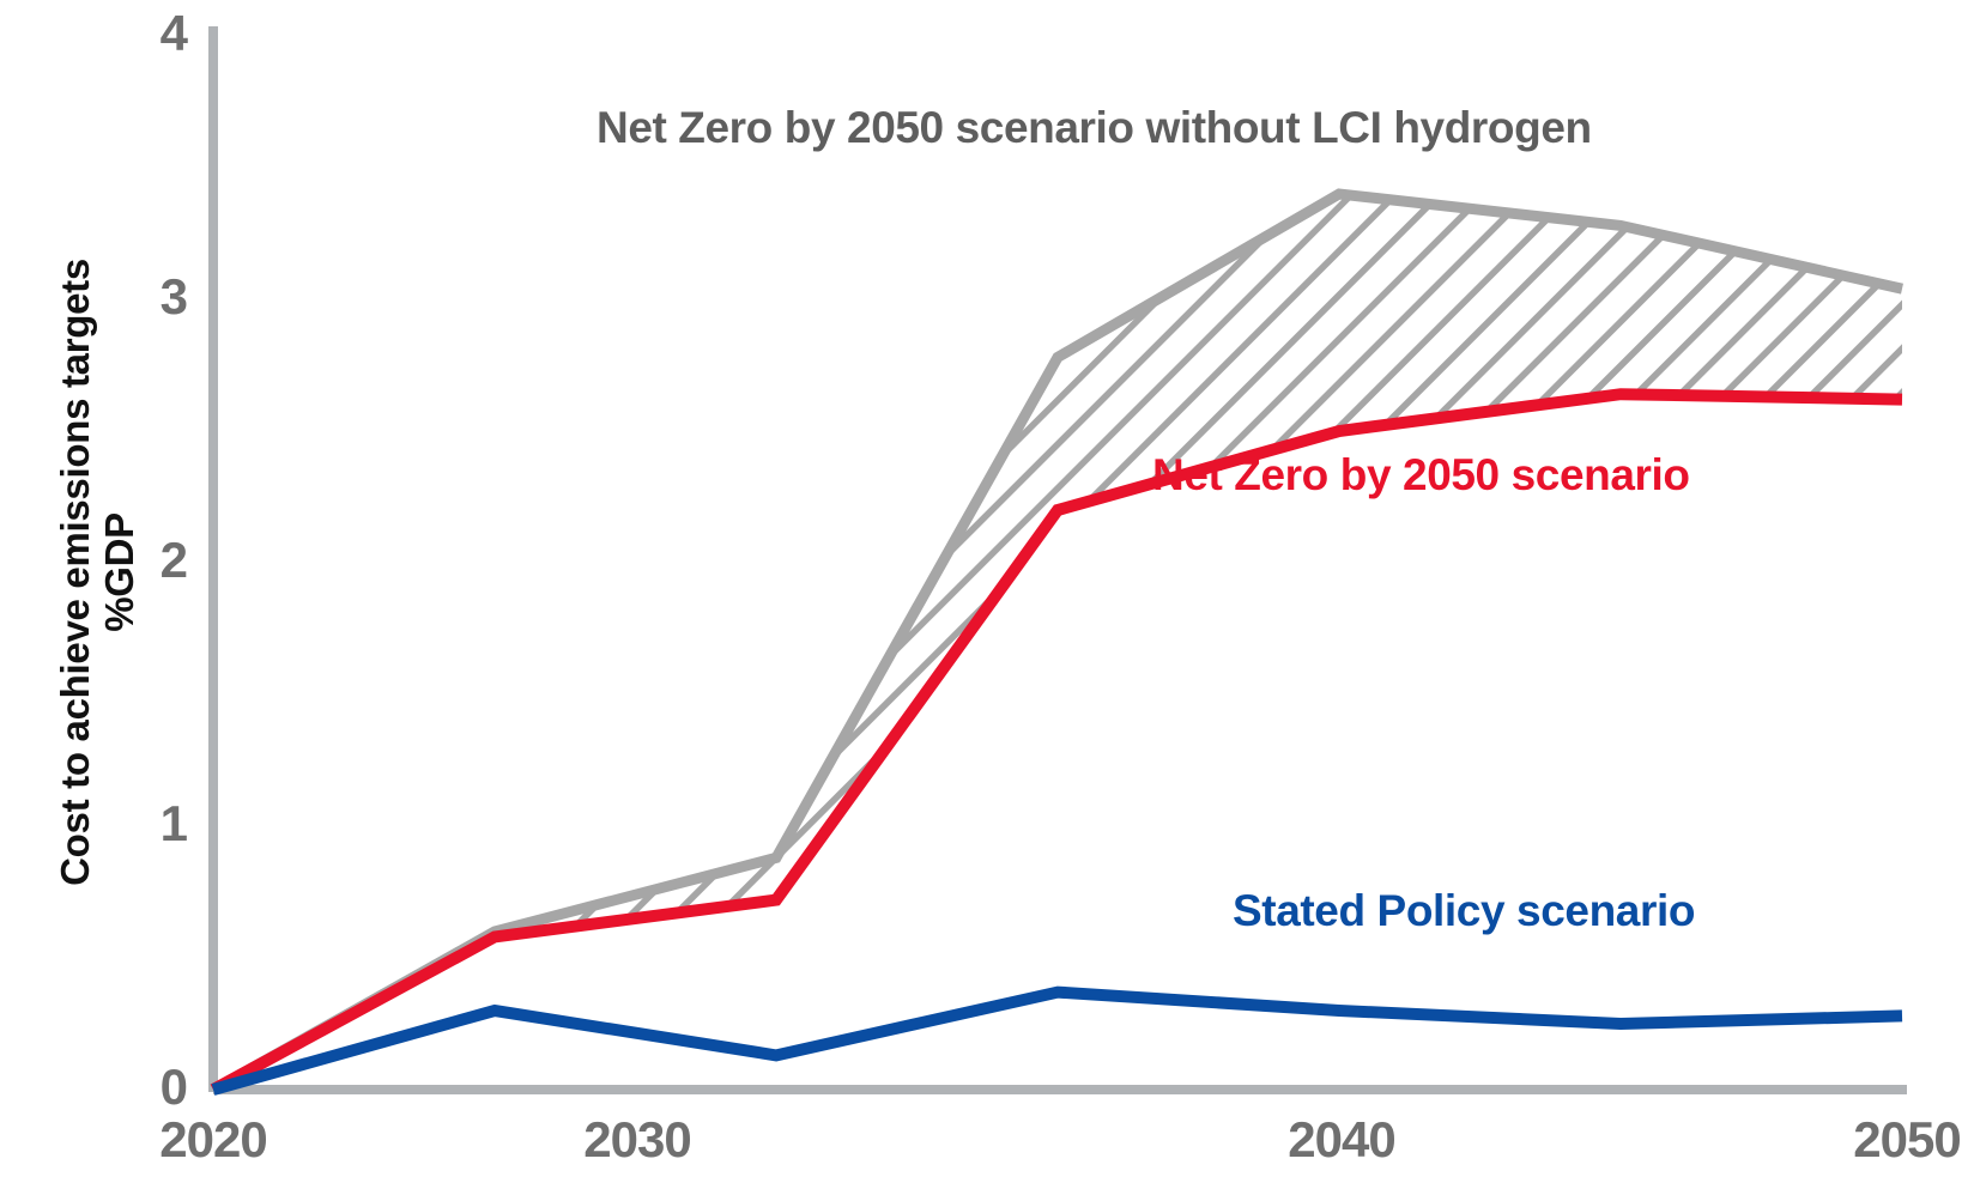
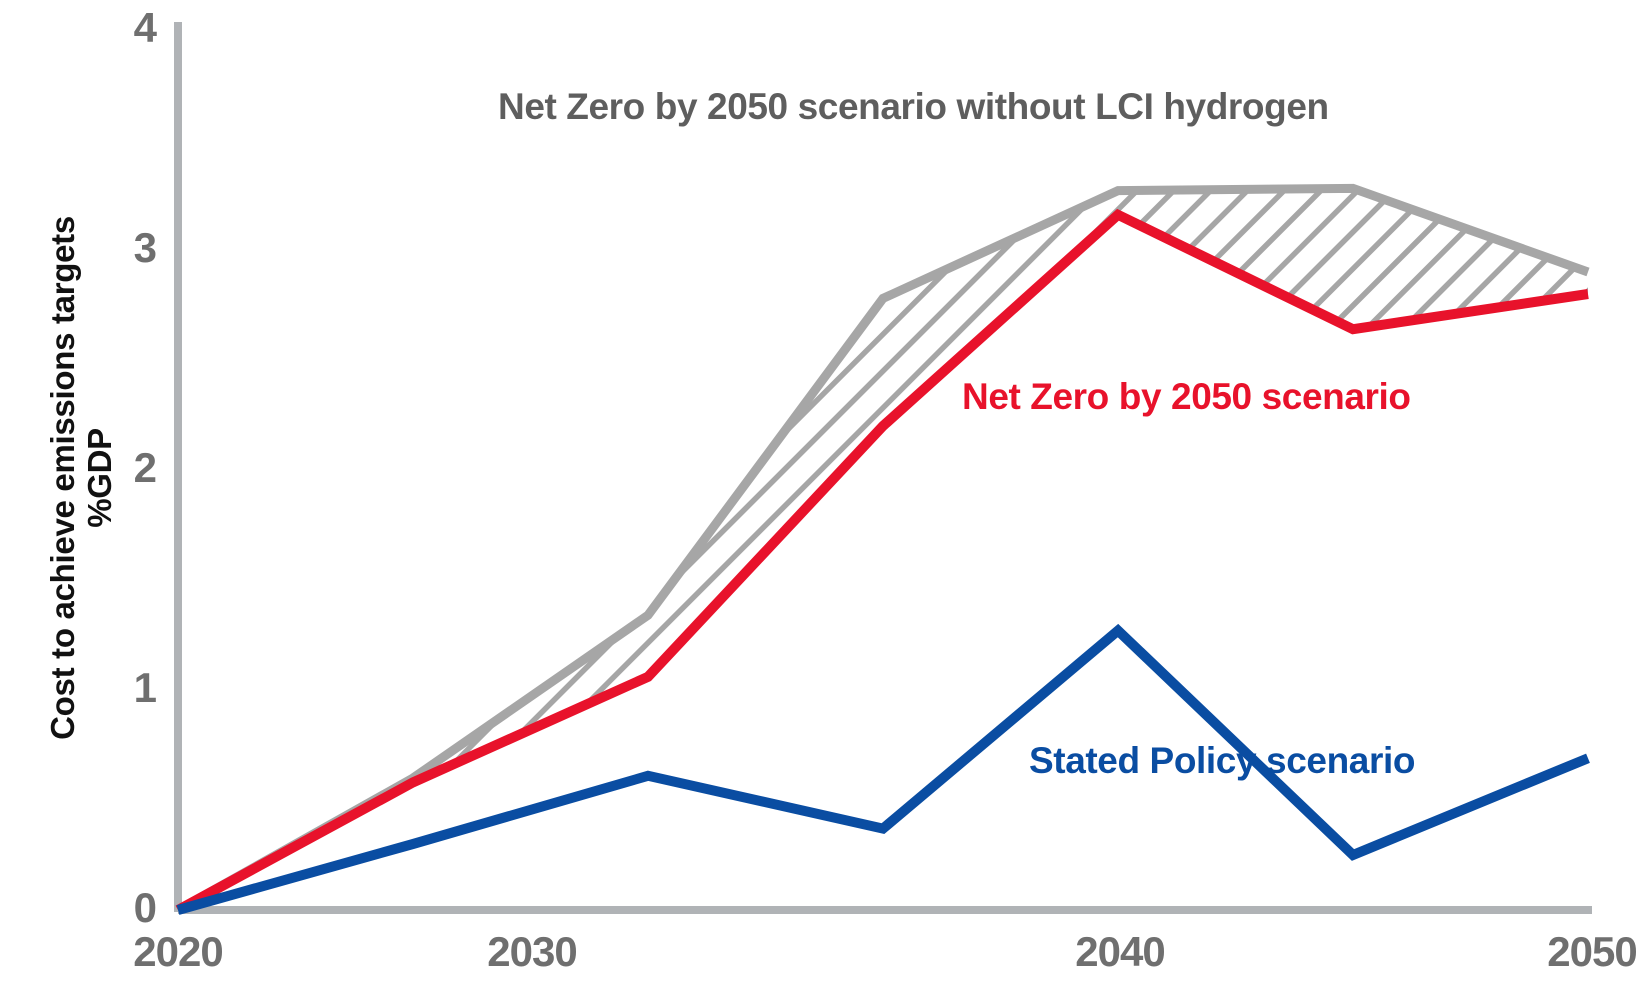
Net Zero by 2050 scenario without LCI hydrogen/2030: 0.88 -> 1.34
Net Zero by 2050 scenario/2030: 0.72 -> 1.06
Stated Policy scenario/2030: 0.13 -> 0.61
Net Zero by 2050 scenario without LCI hydrogen/2040: 3.40 -> 3.27
Net Zero by 2050 scenario/2040: 2.50 -> 3.16
Stated Policy scenario/2040: 0.30 -> 1.27
Net Zero by 2050 scenario without LCI hydrogen/2050: 3.04 -> 2.90
Net Zero by 2050 scenario/2050: 2.62 -> 2.80
Stated Policy scenario/2050: 0.28 -> 0.69
